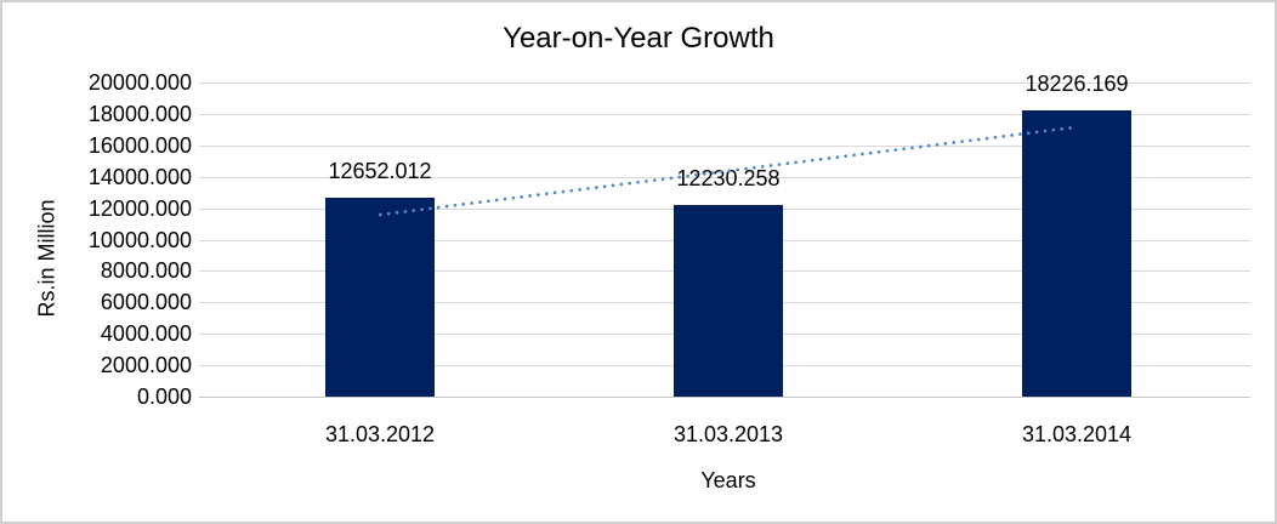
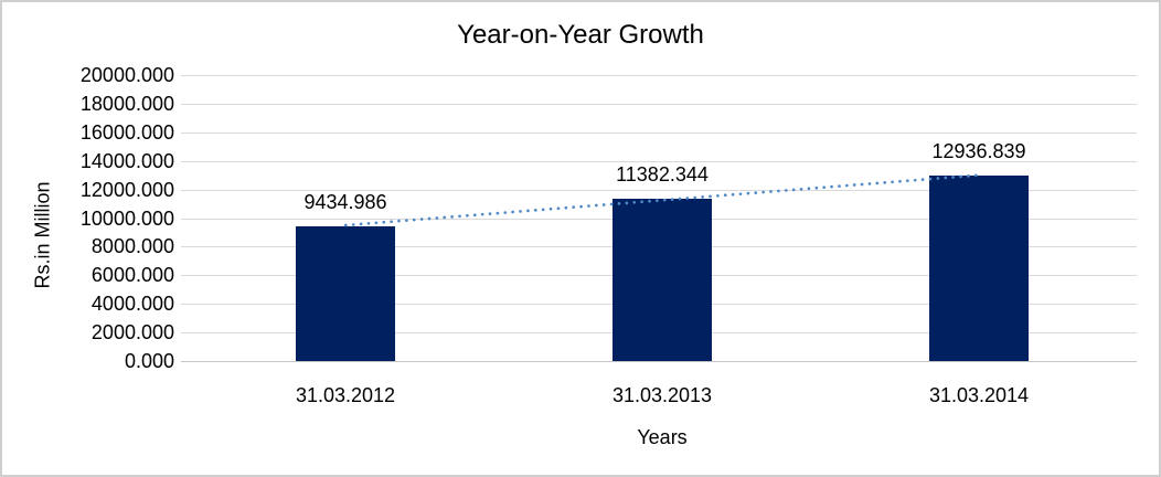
31.03.2012: 12652.012 -> 9434.986
31.03.2013: 12230.258 -> 11382.344
31.03.2014: 18226.169 -> 12936.839
